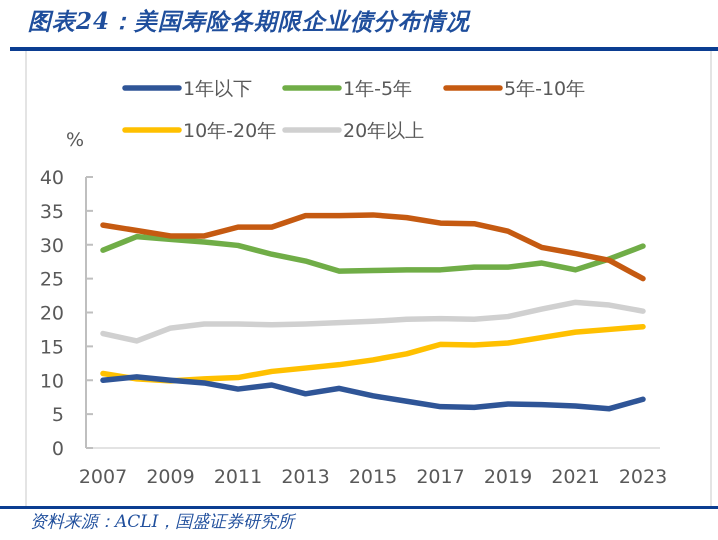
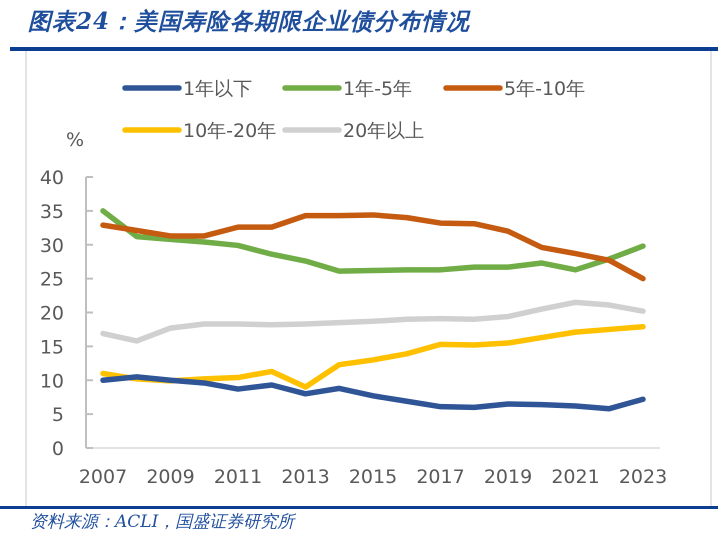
1年-5年/2007: 29 -> 35
10年-20年/2013: 12 -> 9
